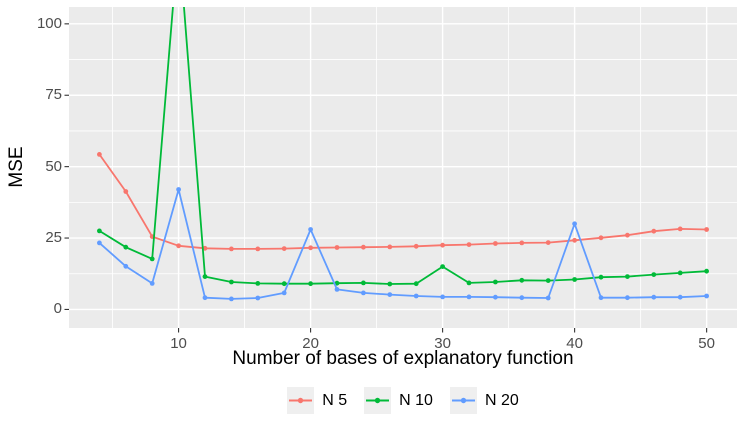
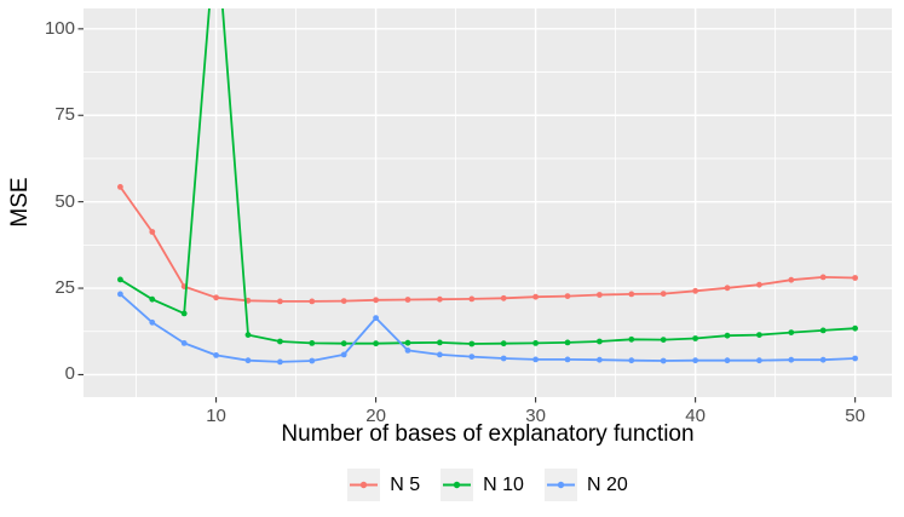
N 20/10: 42 -> 6
N 20/20: 28 -> 16
N 10/30: 15 -> 9
N 20/40: 30 -> 4
